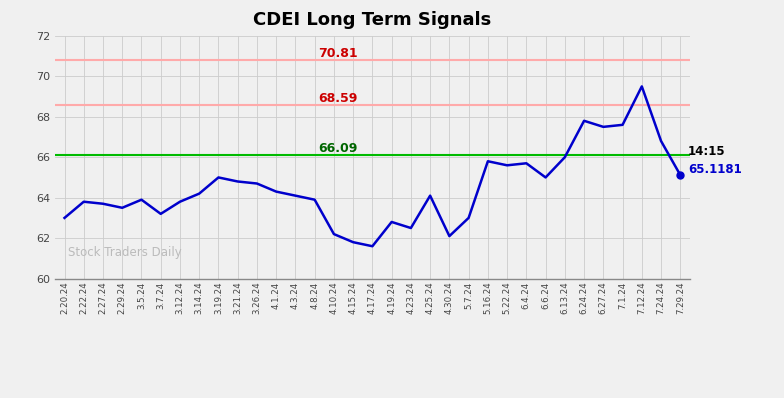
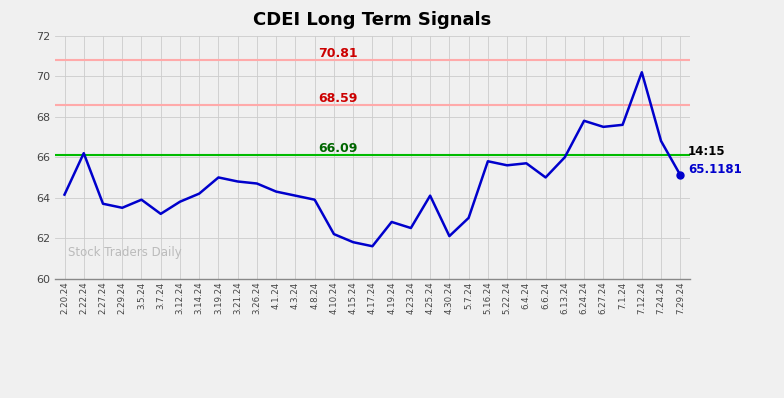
2.20.24: 63.00 -> 64.15
2.22.24: 63.80 -> 66.20
7.12.24: 69.50 -> 70.20
